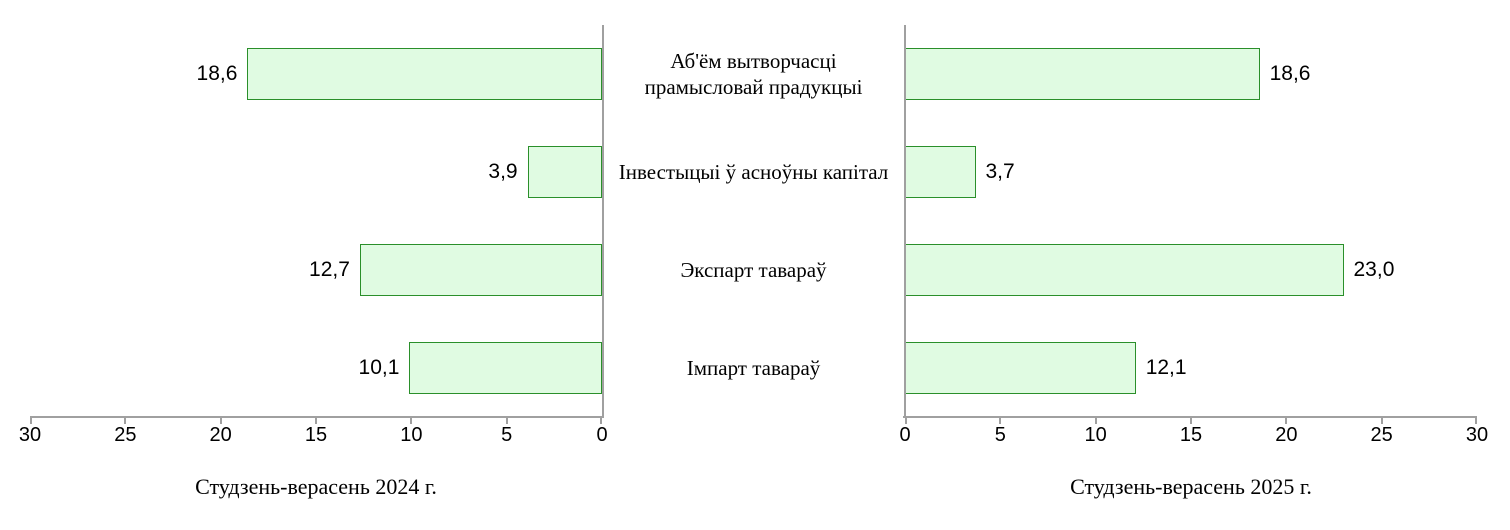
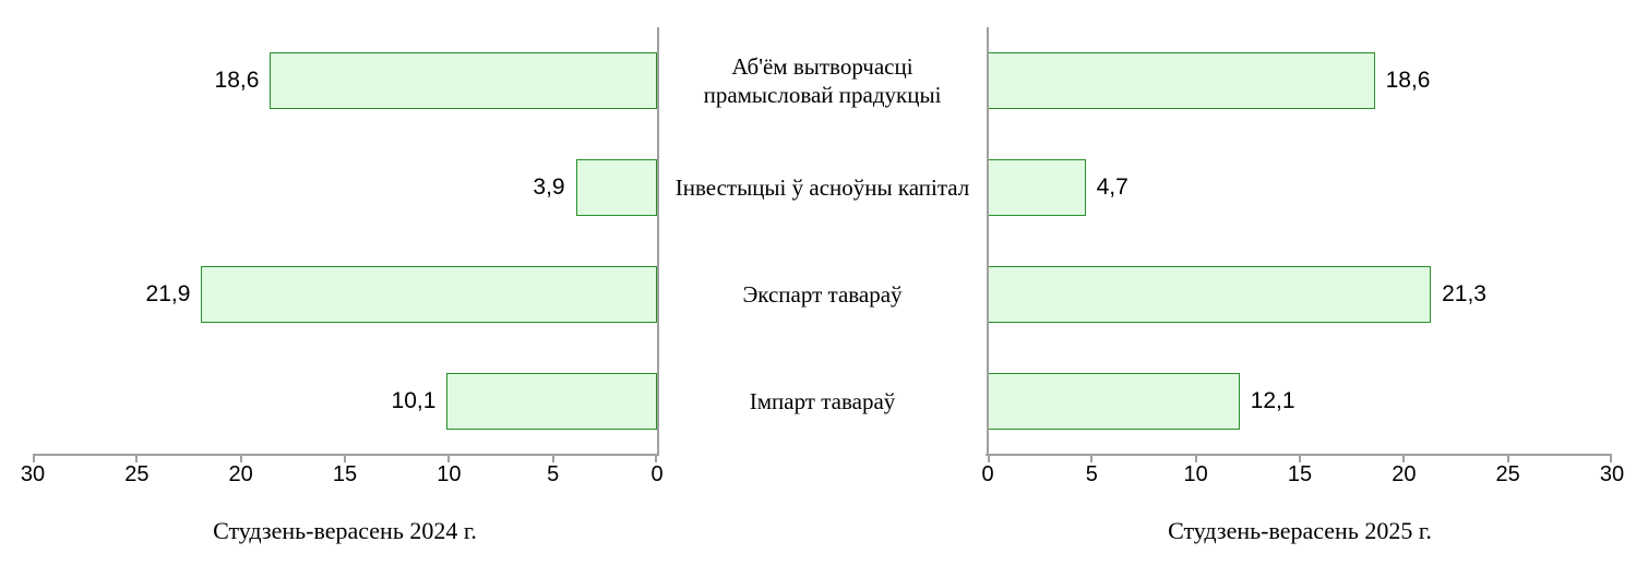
Студзень-верасень 2025 г./Інвестыцыі ў асноўны капітал: 3,7 -> 4,7
Студзень-верасень 2024 г./Экспарт тавараў: 12,7 -> 21,9
Студзень-верасень 2025 г./Экспарт тавараў: 23,0 -> 21,3
